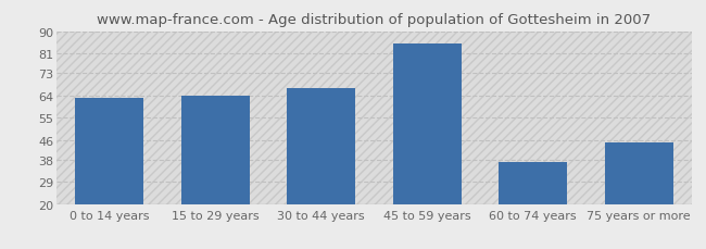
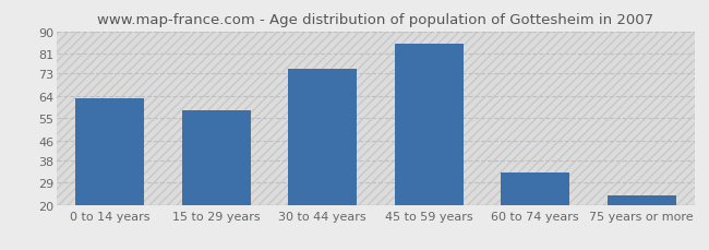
15 to 29 years: 64 -> 58
30 to 44 years: 67 -> 75
60 to 74 years: 37 -> 33
75 years or more: 45 -> 24
